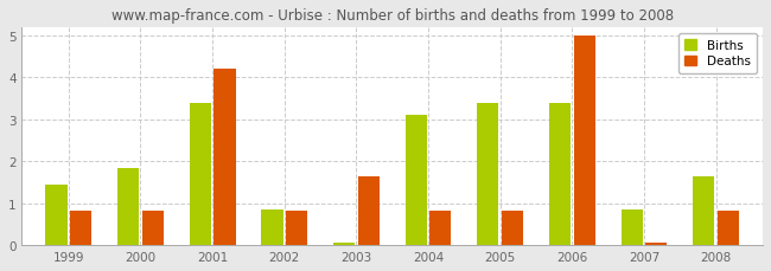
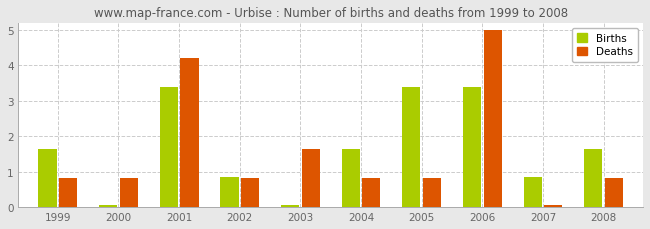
Births/1999: 1.45 -> 1.65
Births/2000: 1.85 -> 0.05
Births/2004: 3.10 -> 1.65
